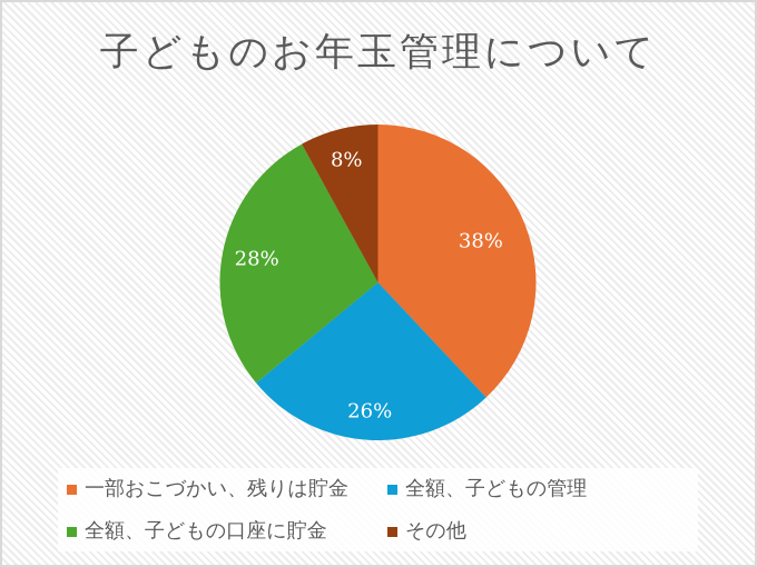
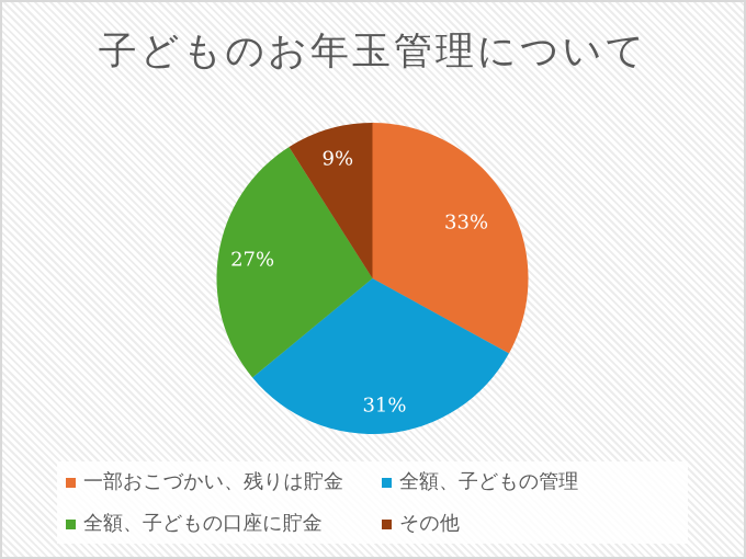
一部おこづかい、残りは貯金: 38% -> 33%
全額、子どもの管理: 26% -> 31%
全額、子どもの口座に貯金: 28% -> 27%
その他: 8% -> 9%
